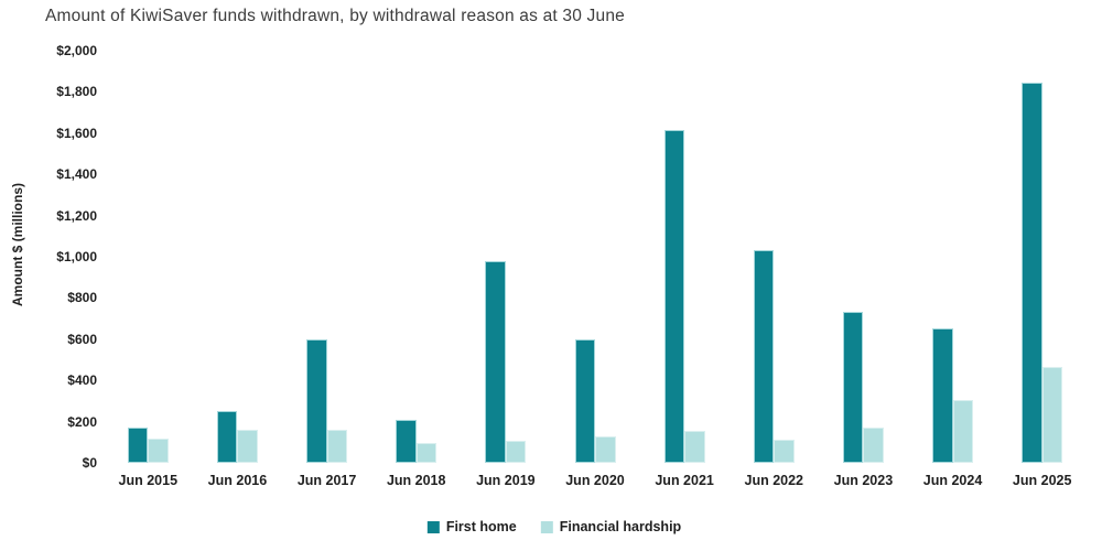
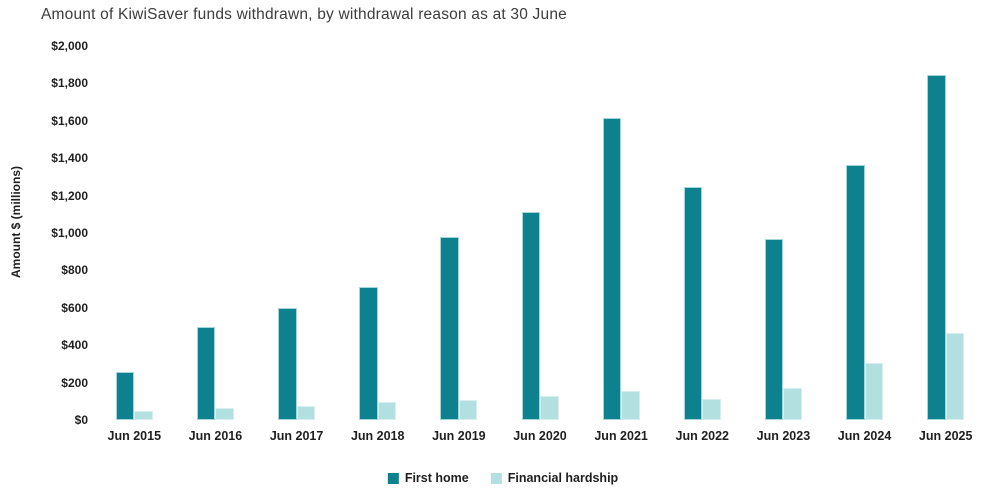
First home/Jun 2015: $170 -> $260
Financial hardship/Jun 2015: $120 -> $50
First home/Jun 2016: $250 -> $500
Financial hardship/Jun 2016: $160 -> $60
Financial hardship/Jun 2017: $160 -> $80
First home/Jun 2018: $210 -> $710
First home/Jun 2020: $600 -> $1110
First home/Jun 2022: $1030 -> $1250
First home/Jun 2023: $730 -> $970
First home/Jun 2024: $650 -> $1360
